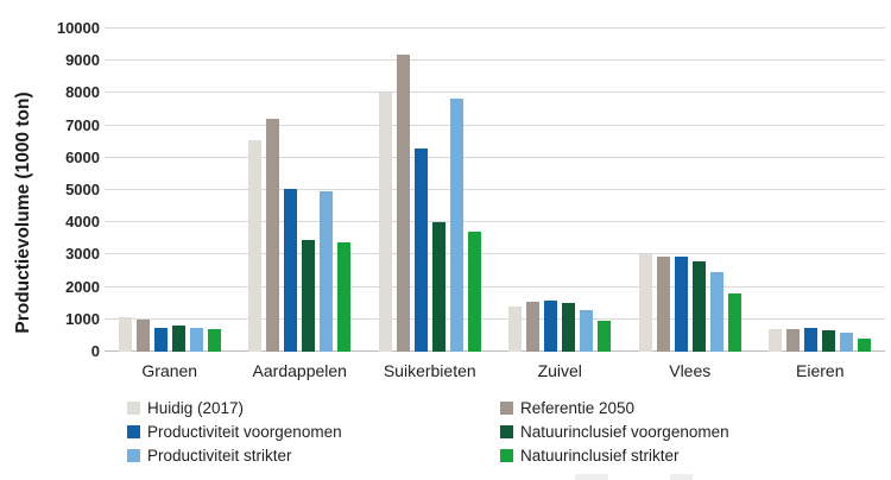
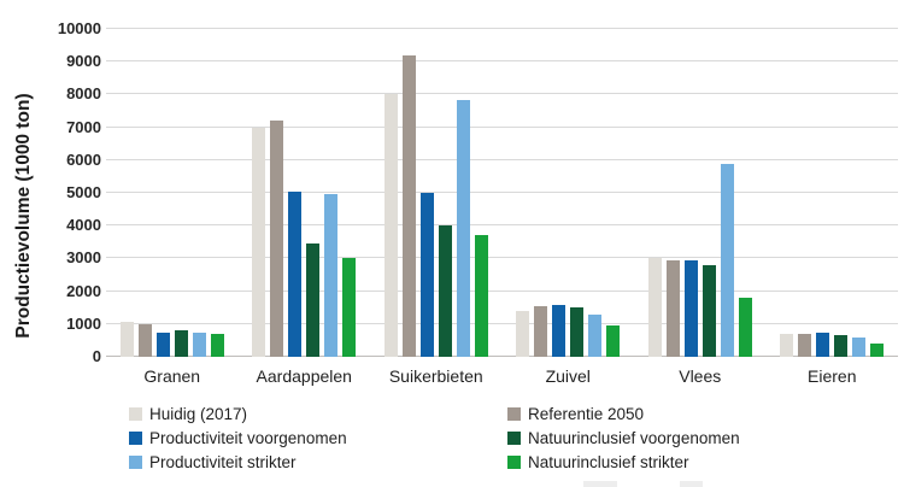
Huidig (2017)/Aardappelen: 6600 -> 7000
Natuurinclusief strikter/Aardappelen: 3400 -> 3000
Productiviteit voorgenomen/Suikerbieten: 6300 -> 5000
Productiviteit strikter/Vlees: 2400 -> 5900
